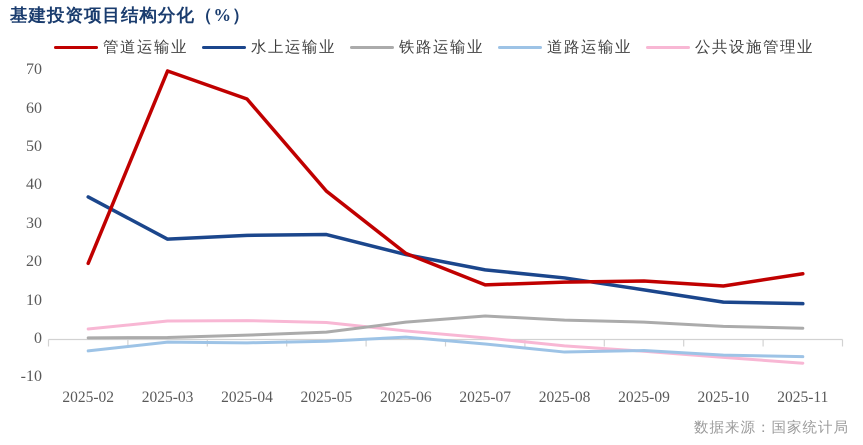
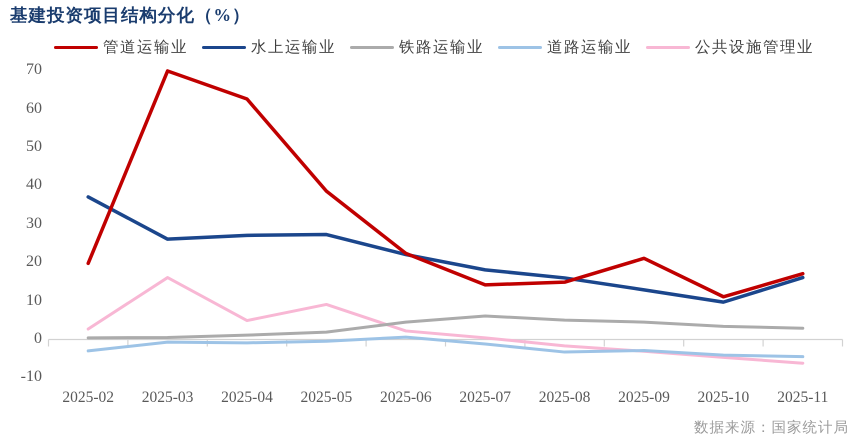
公共设施管理业/2025-03: 5 -> 16
公共设施管理业/2025-05: 4 -> 9
管道运输业/2025-09: 15 -> 21
管道运输业/2025-10: 14 -> 11
水上运输业/2025-11: 9 -> 16
